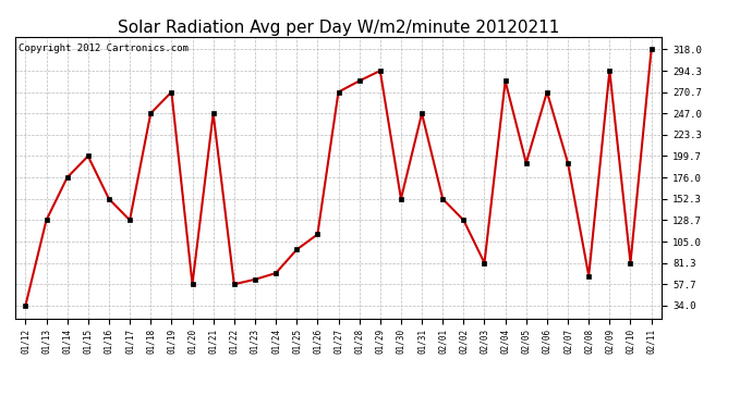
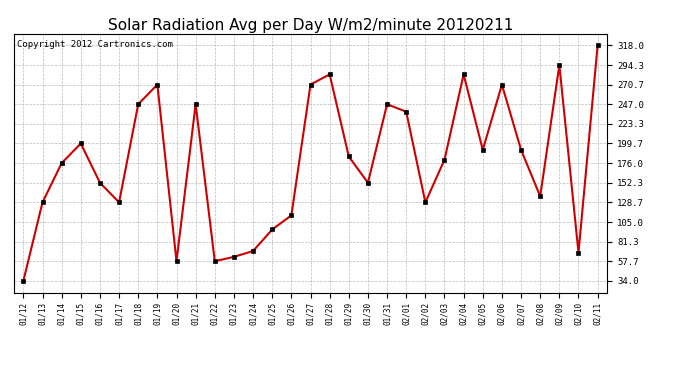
01/29: 294 -> 184
02/01: 152 -> 238
02/03: 81 -> 180
02/08: 67 -> 136
02/10: 81 -> 68
